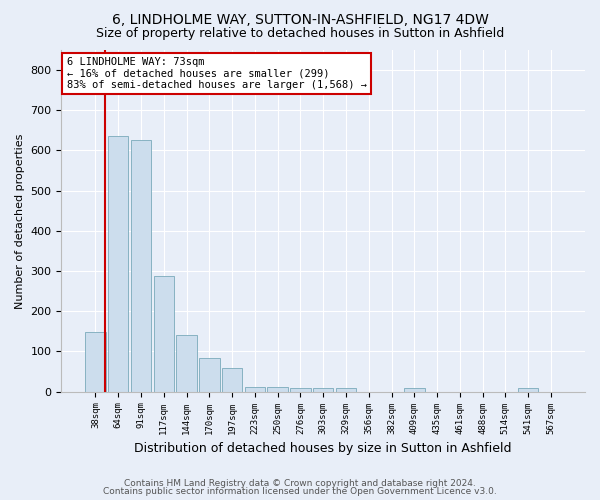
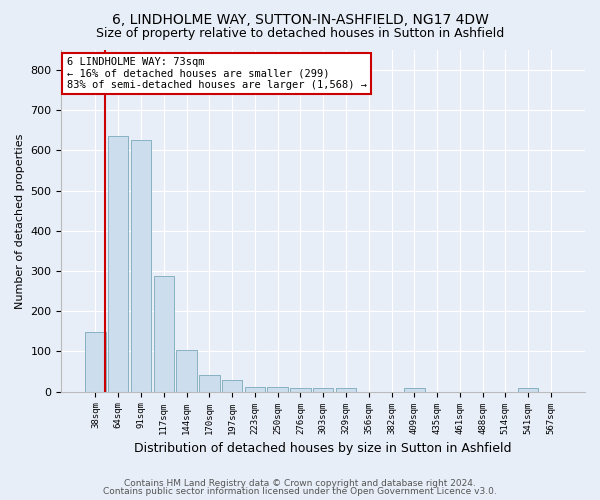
144sqm: 140 -> 103
170sqm: 85 -> 42
197sqm: 60 -> 29
